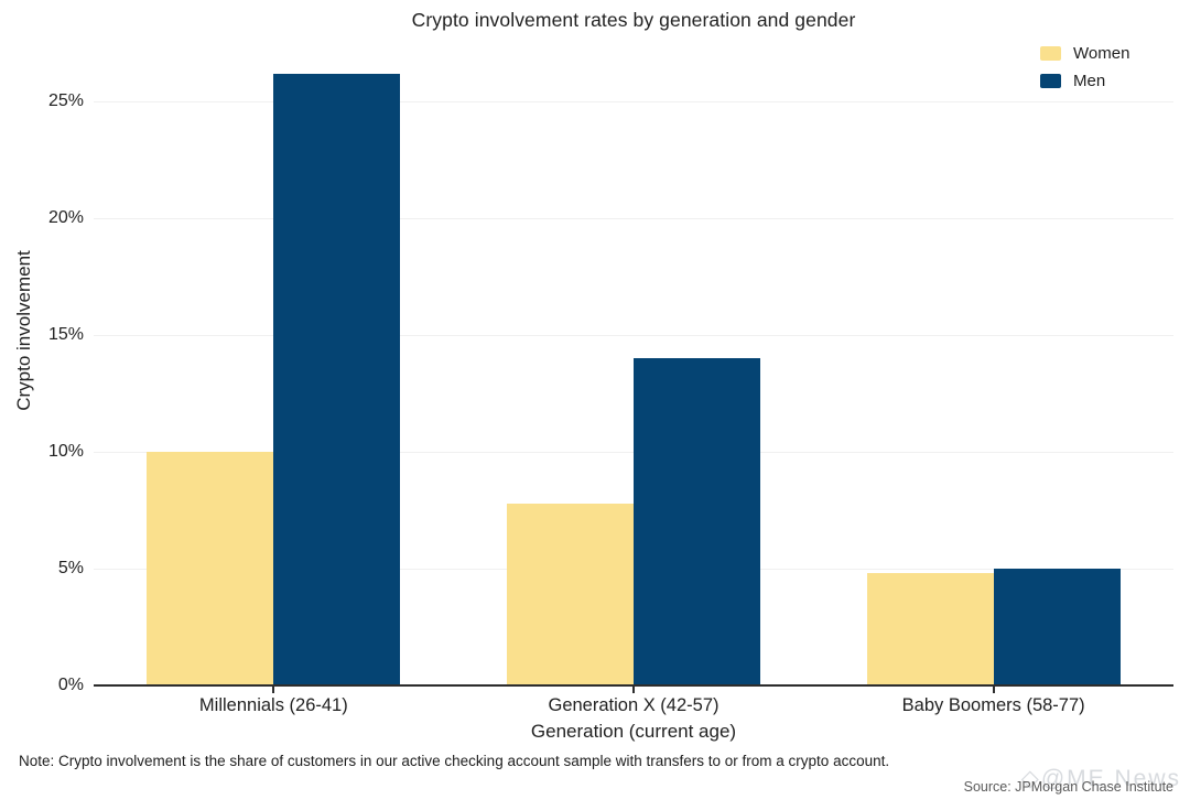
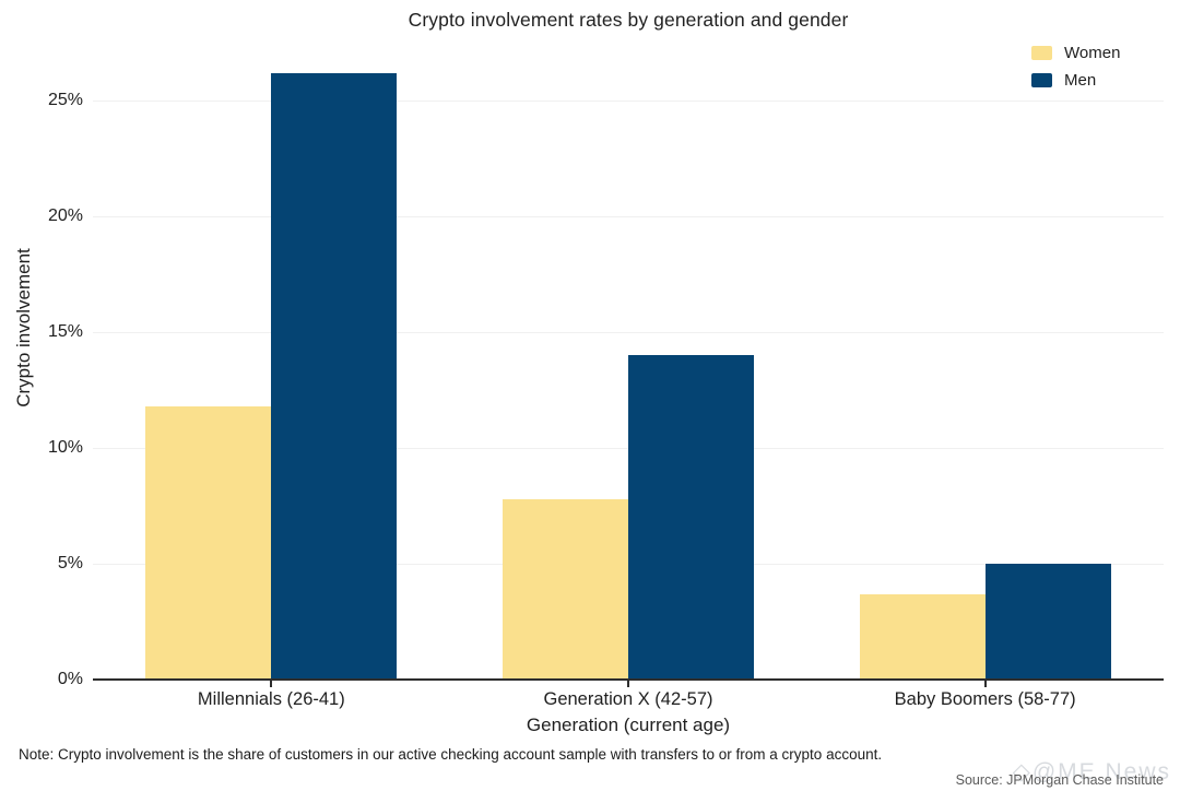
Women/Millennials (26-41): 10.0% -> 11.8%
Women/Baby Boomers (58-77): 4.8% -> 3.7%
